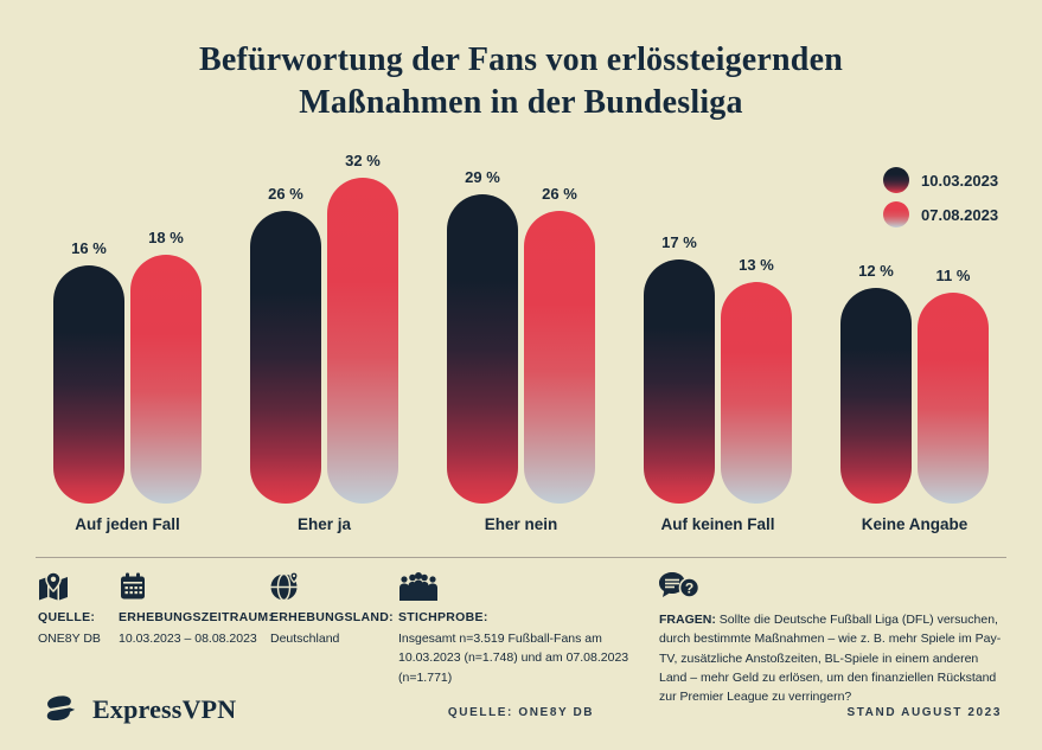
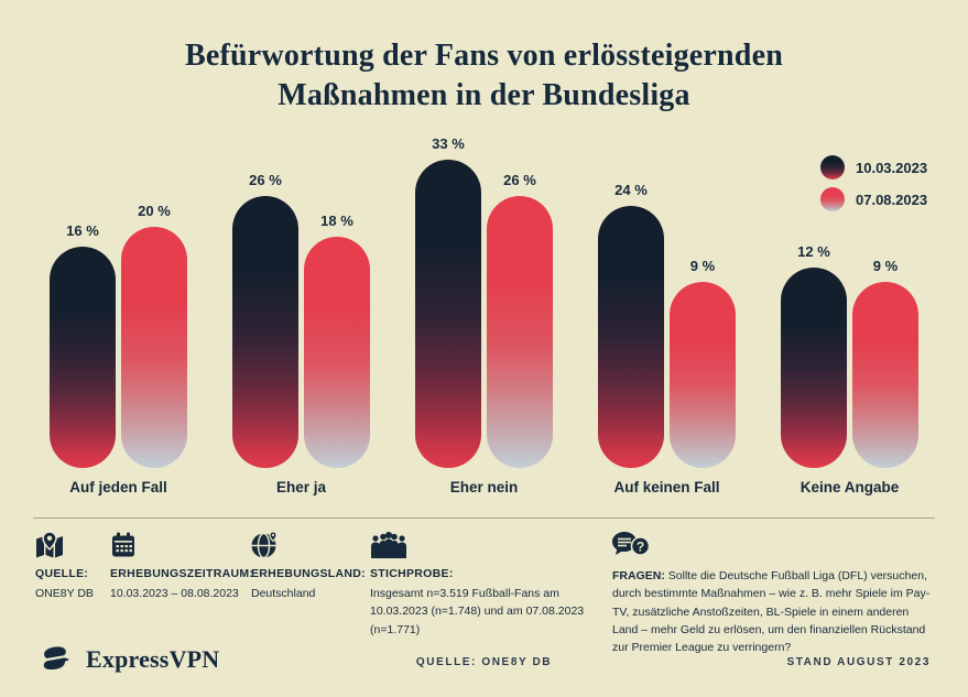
07.08.2023/Auf jeden Fall: 18 -> 20
07.08.2023/Eher ja: 32 -> 18
10.03.2023/Eher nein: 29 -> 33
10.03.2023/Auf keinen Fall: 17 -> 24
07.08.2023/Auf keinen Fall: 13 -> 9
07.08.2023/Keine Angabe: 11 -> 9
